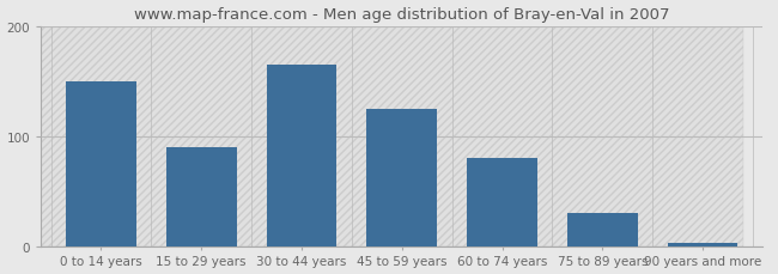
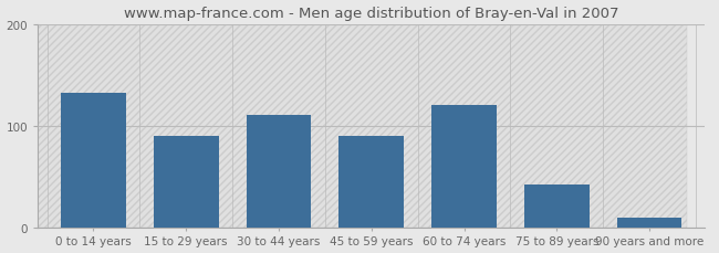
0 to 14 years: 150 -> 132
30 to 44 years: 165 -> 110
45 to 59 years: 125 -> 90
60 to 74 years: 80 -> 120
75 to 89 years: 30 -> 42
90 years and more: 3 -> 10
